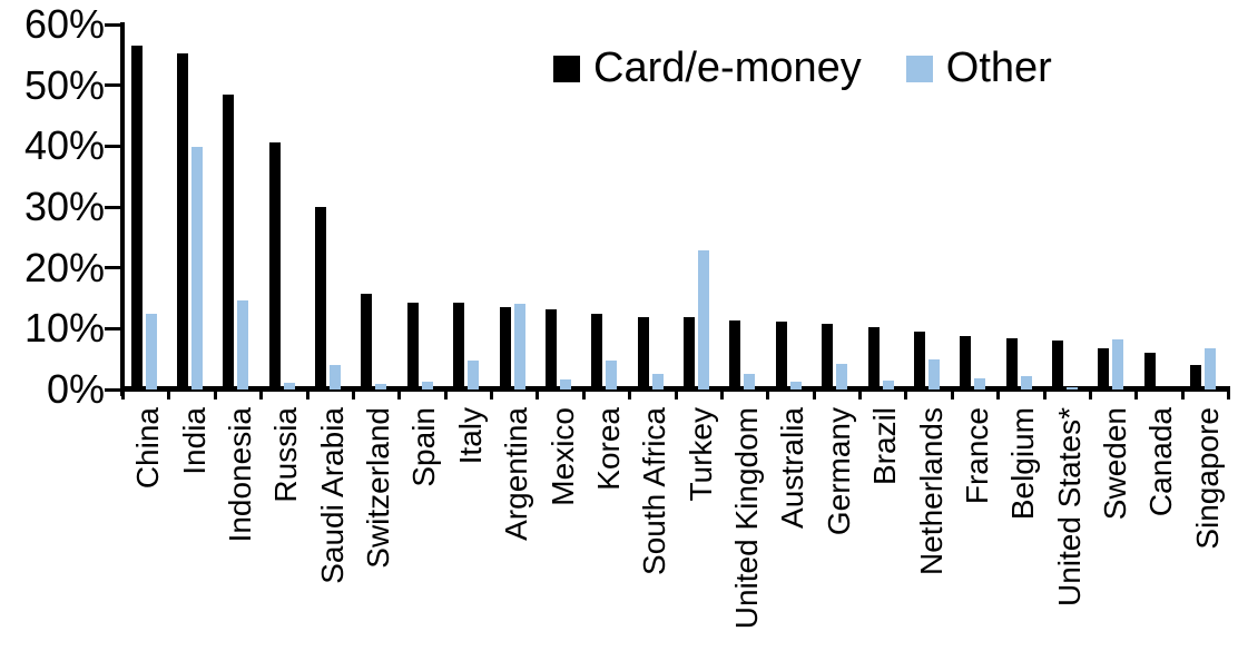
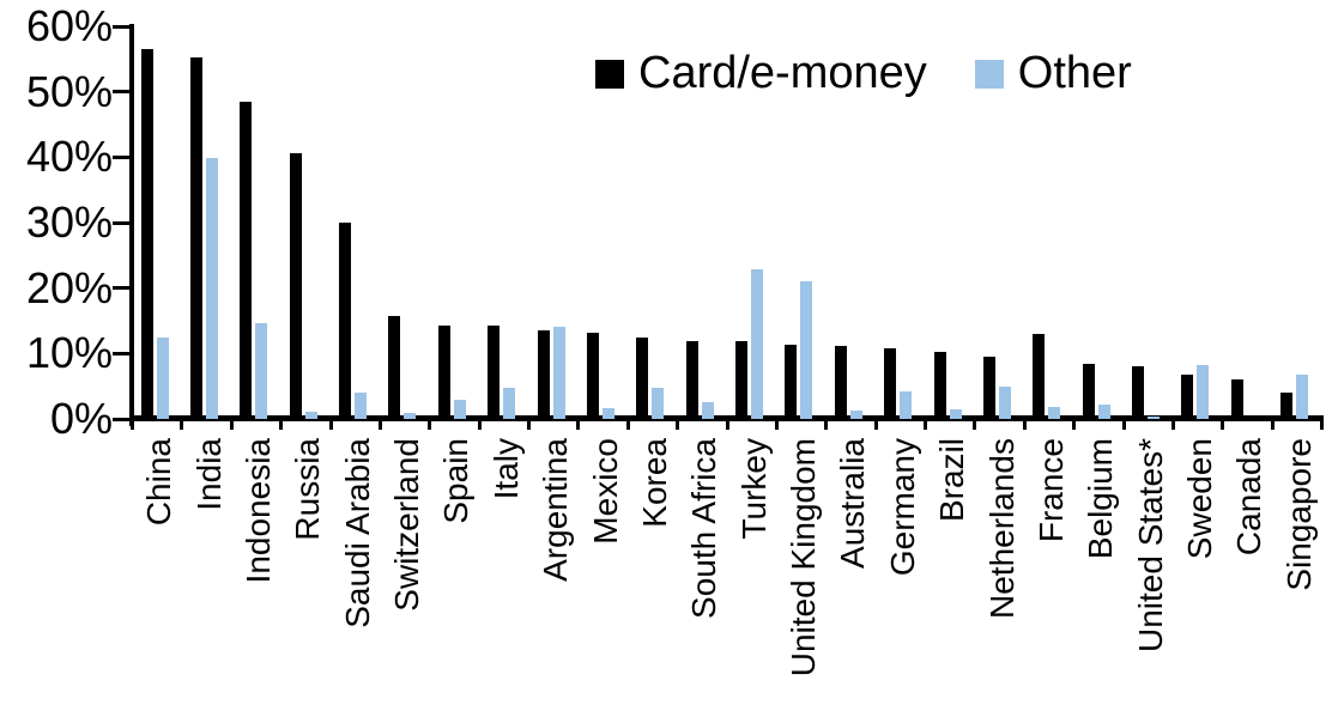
Other/Spain: 1% -> 3%
Other/United Kingdom: 2% -> 21%
Card/e-money/France: 9% -> 13%
